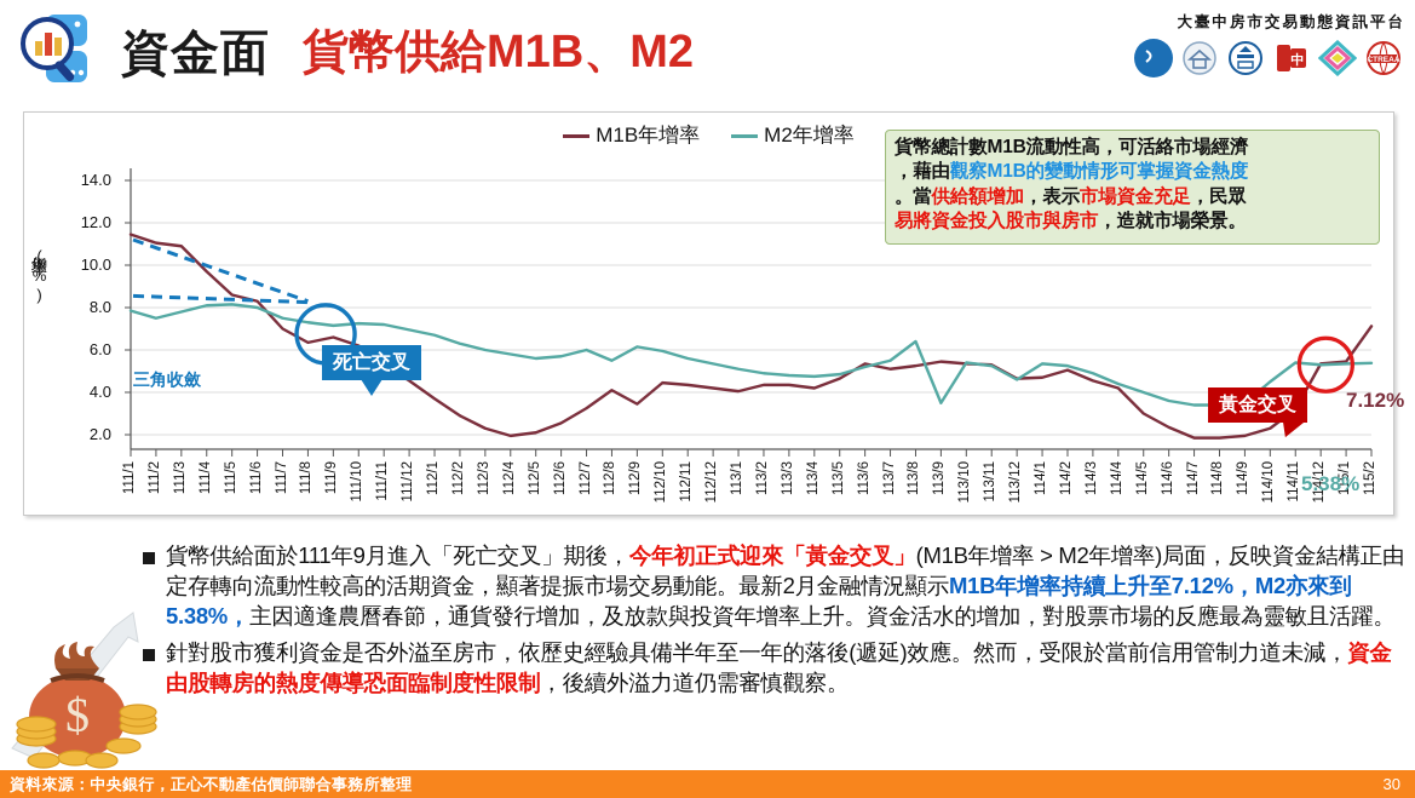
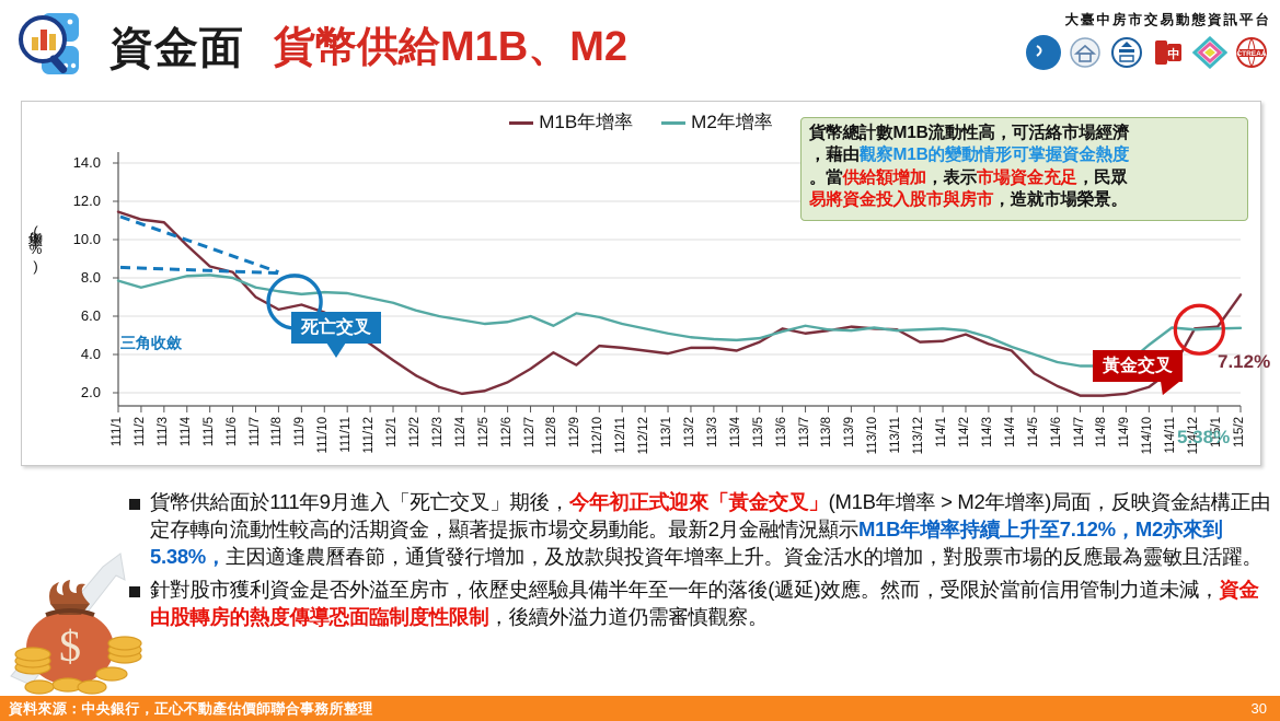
M2年增率/113/8: 6.4 -> 5.3
M2年增率/113/9: 3.5 -> 5.2
M2年增率/113/12: 4.6 -> 5.3
